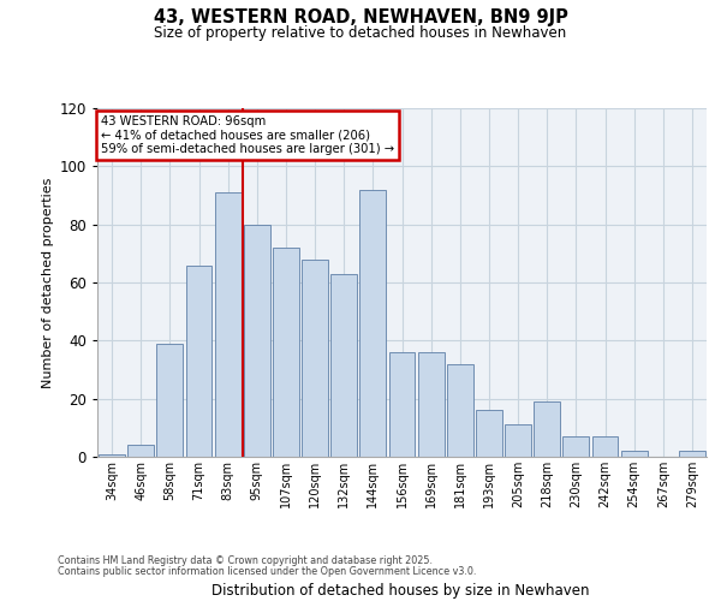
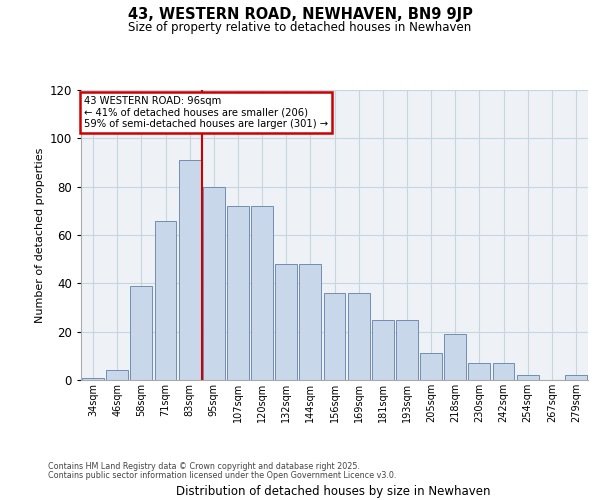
120sqm: 68 -> 72
132sqm: 63 -> 48
144sqm: 92 -> 48
181sqm: 32 -> 25
193sqm: 16 -> 25
